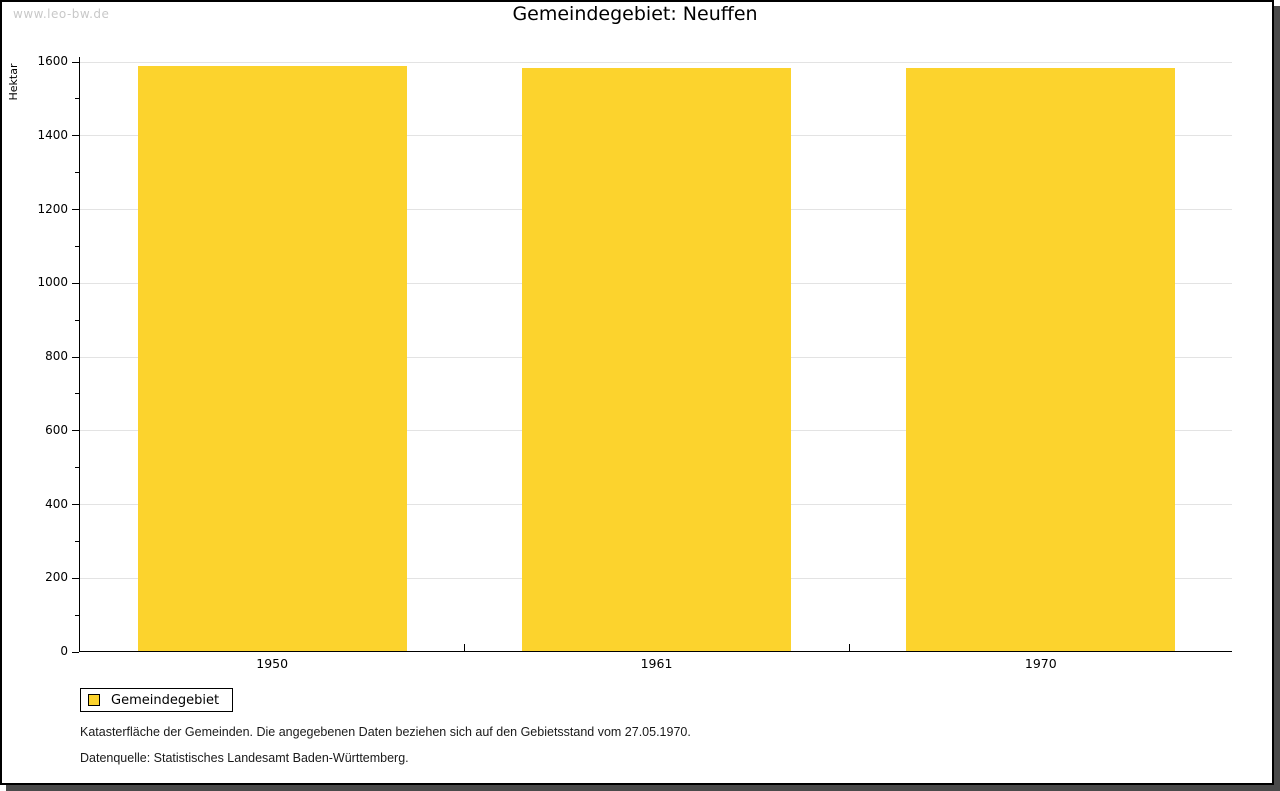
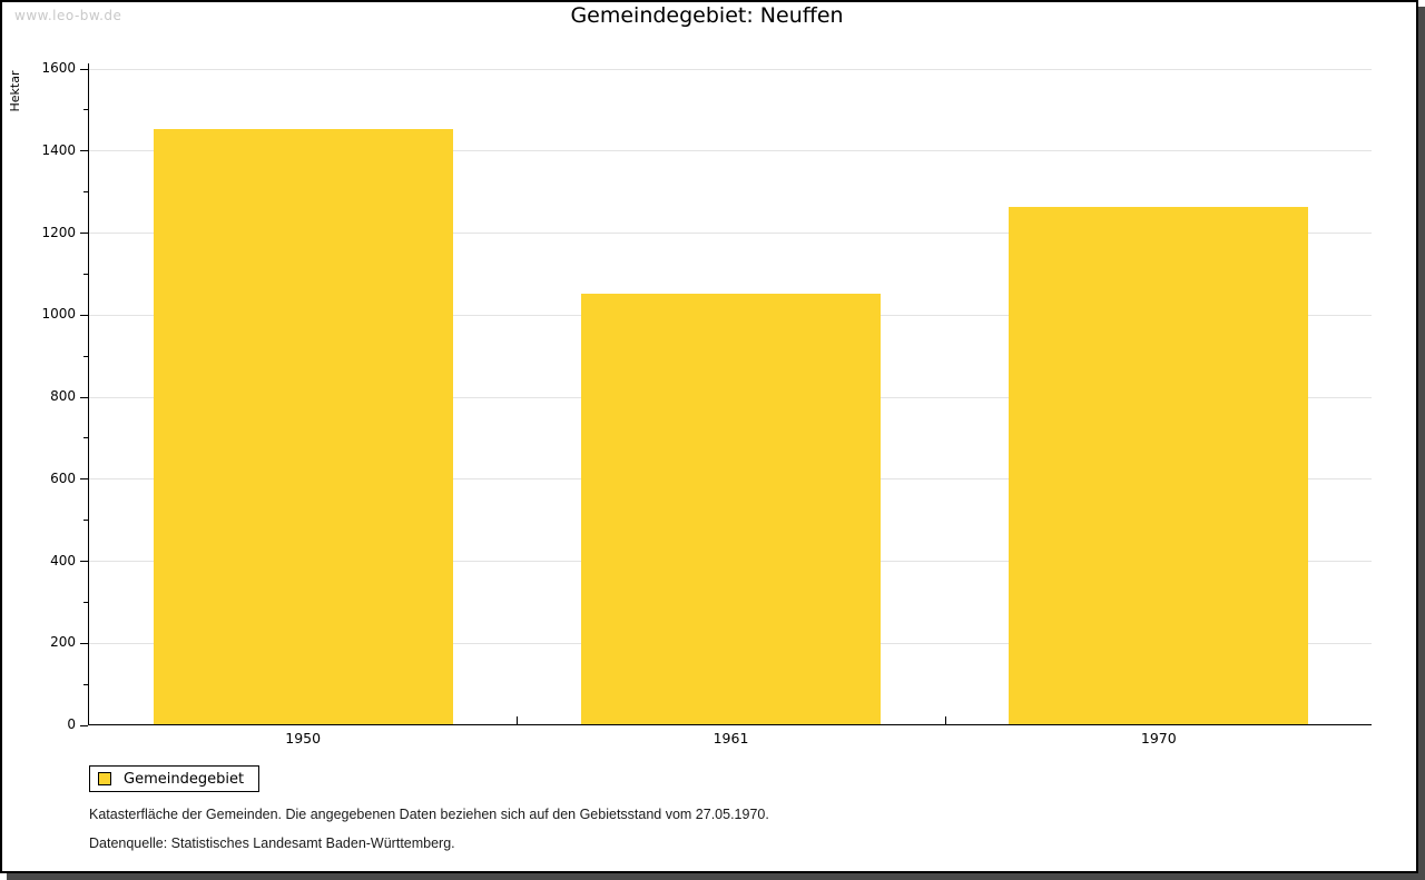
1950: 1590 -> 1450
1961: 1580 -> 1050
1970: 1580 -> 1260
